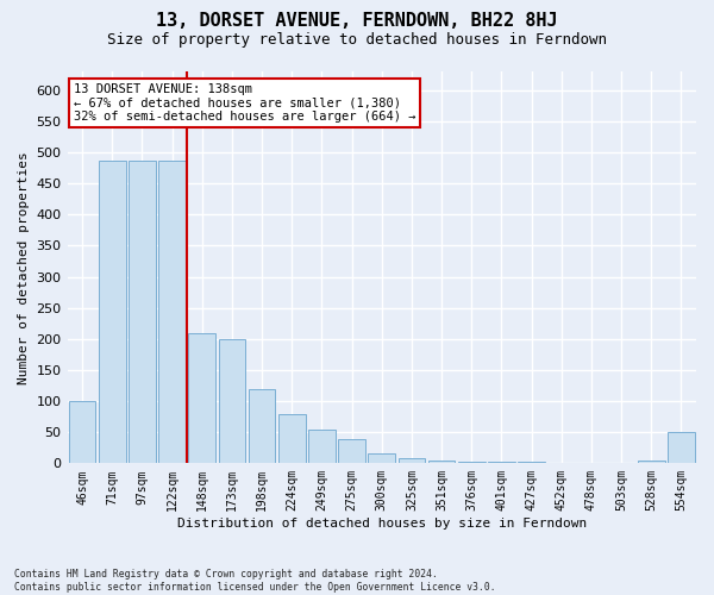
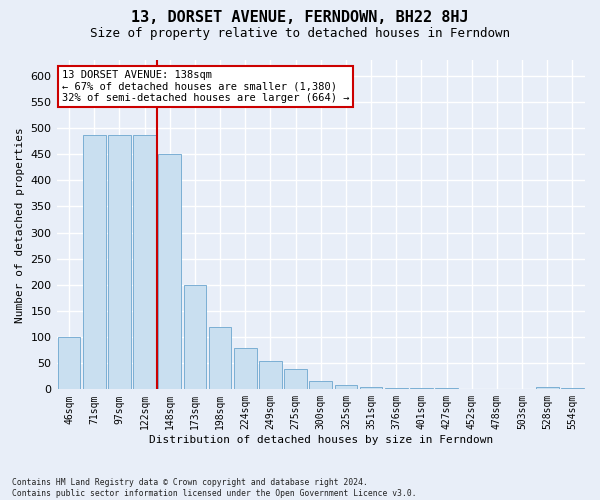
148sqm: 210 -> 450
554sqm: 50 -> 3
